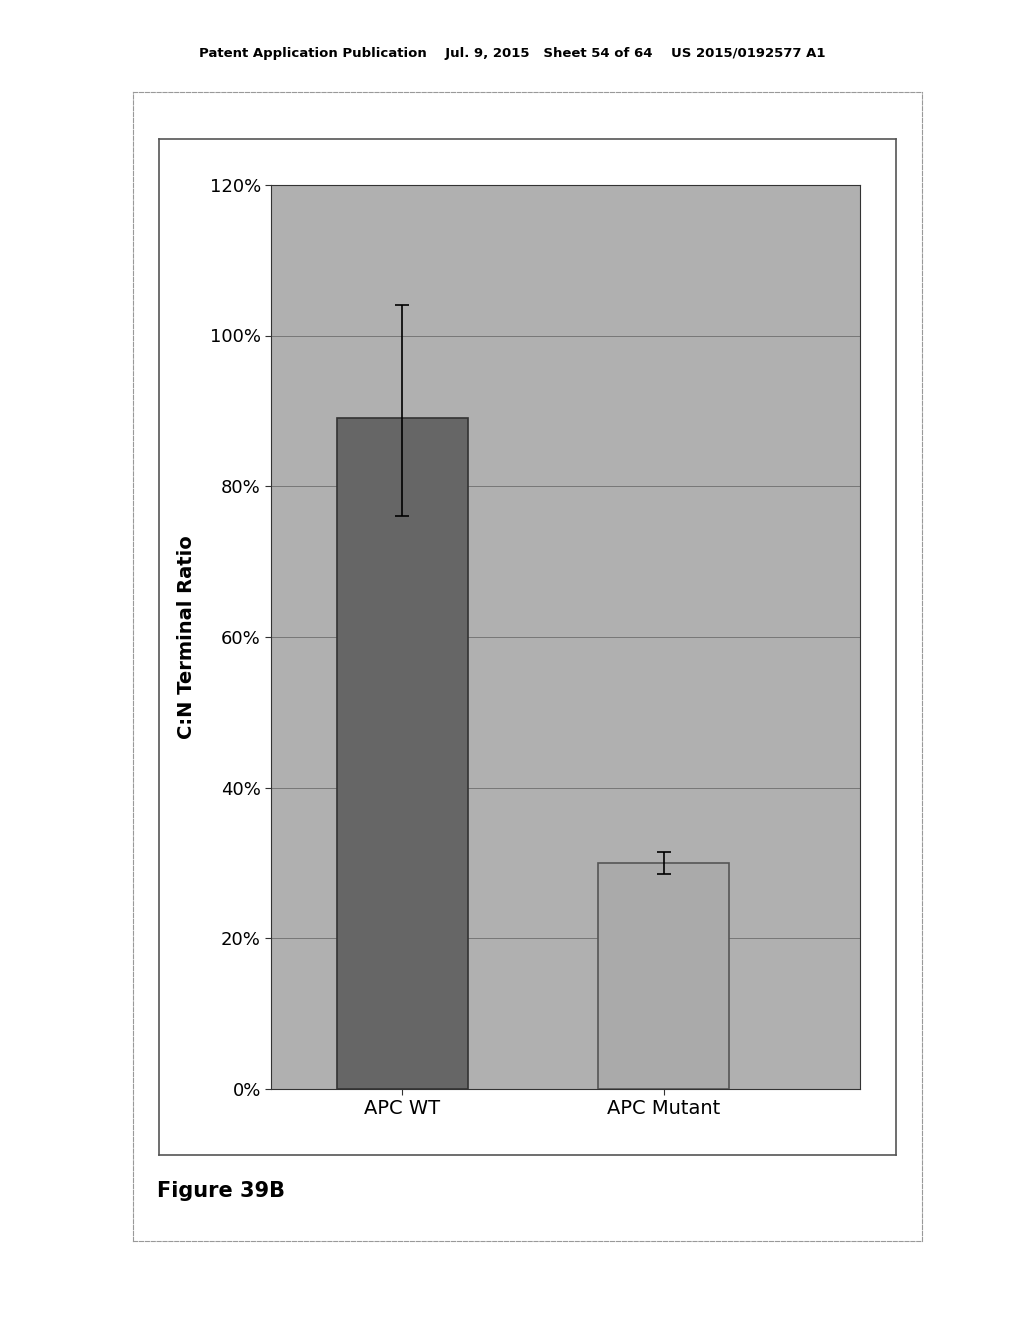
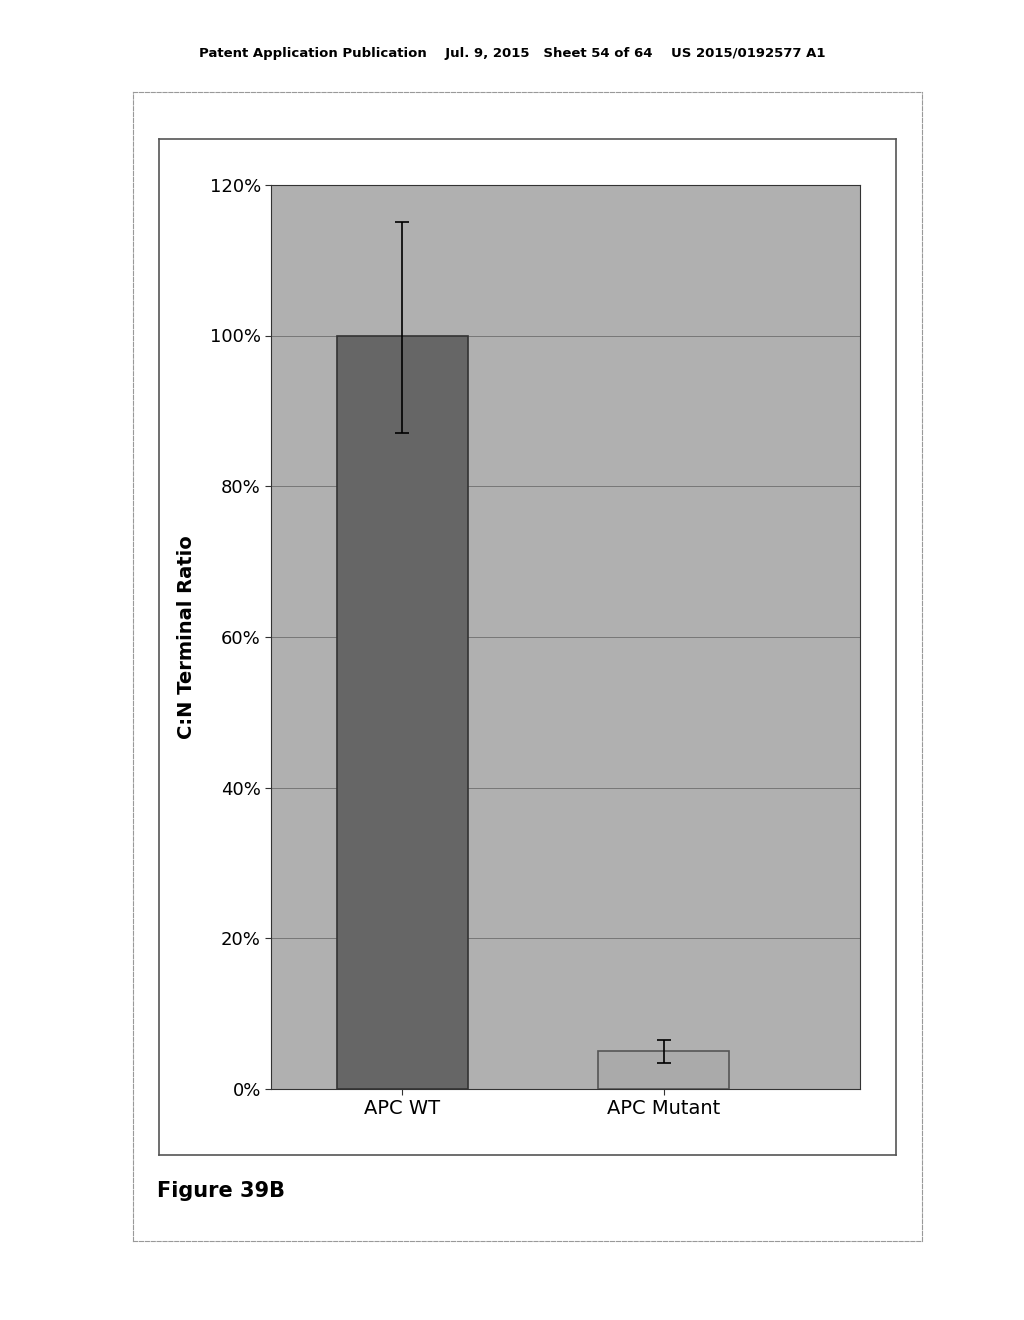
APC WT: 89% -> 100%
APC Mutant: 30% -> 5%
